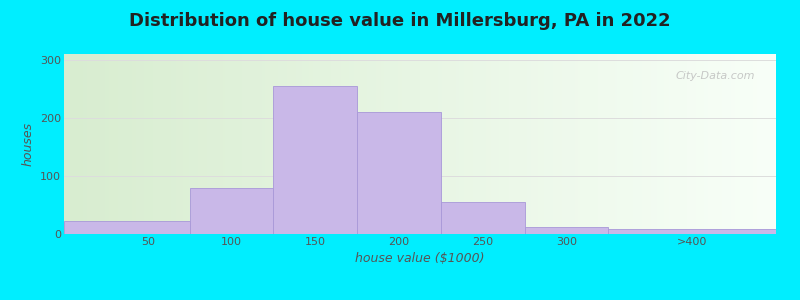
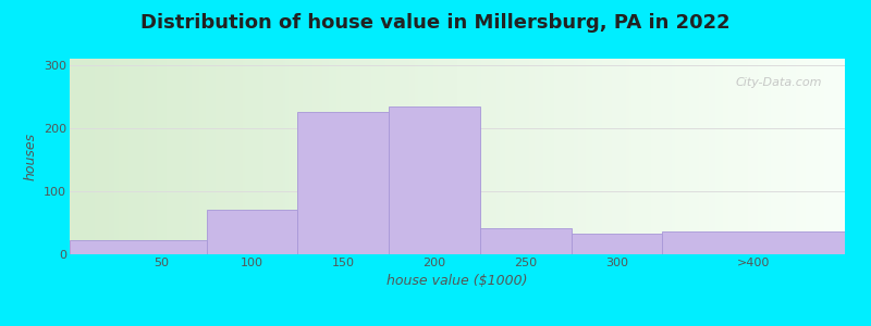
100: 80 -> 70
150: 255 -> 226
200: 210 -> 234
250: 55 -> 42
300: 12 -> 32
>400: 8 -> 36
